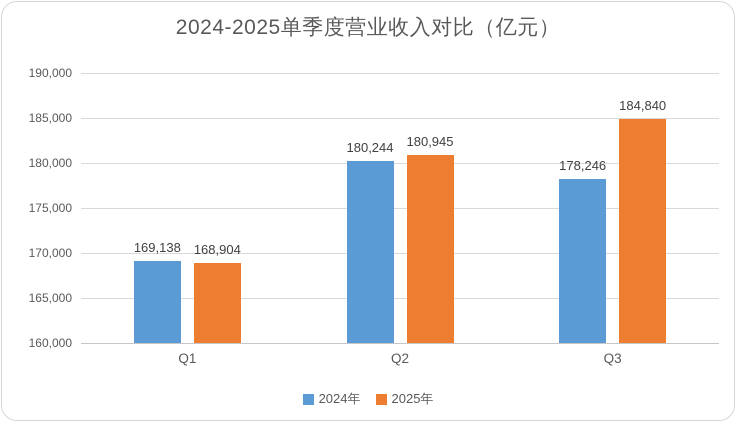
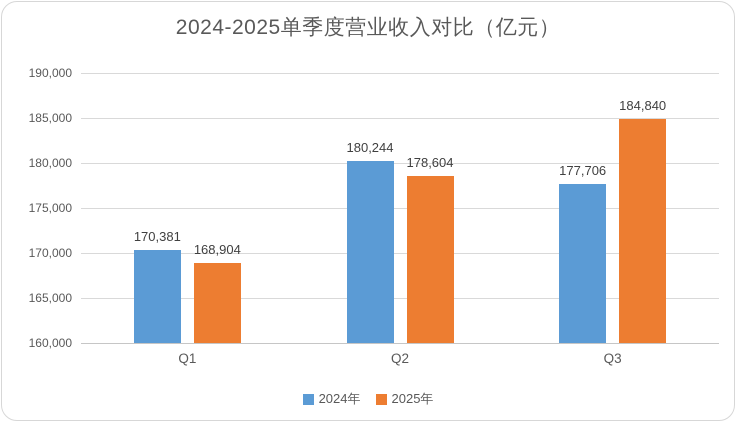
2024年/Q1: 169,138 -> 170,381
2025年/Q2: 180,945 -> 178,604
2024年/Q3: 178,246 -> 177,706
